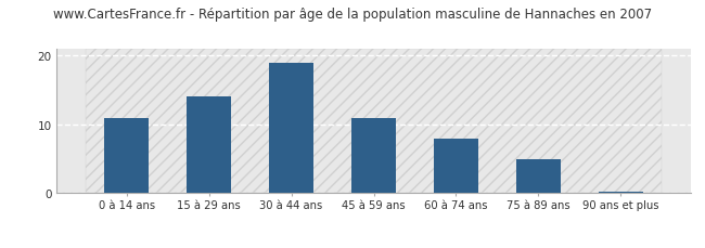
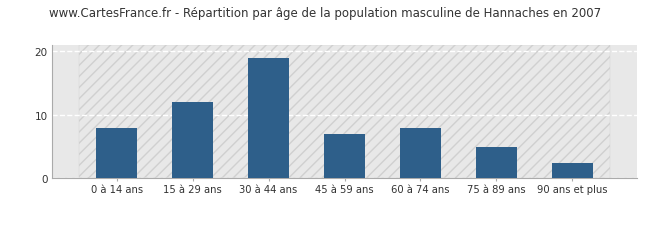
0 à 14 ans: 11.0 -> 8.0
15 à 29 ans: 14.0 -> 12.0
45 à 59 ans: 11.0 -> 7.0
90 ans et plus: 0.2 -> 2.4
